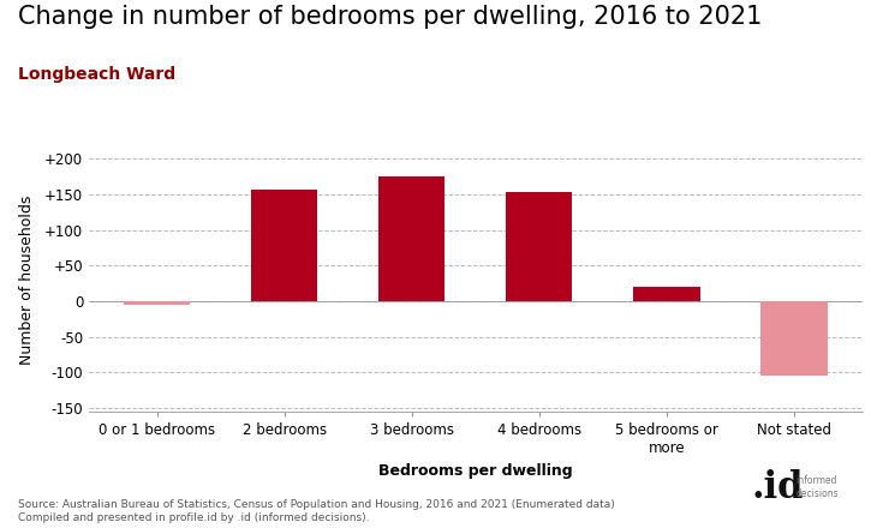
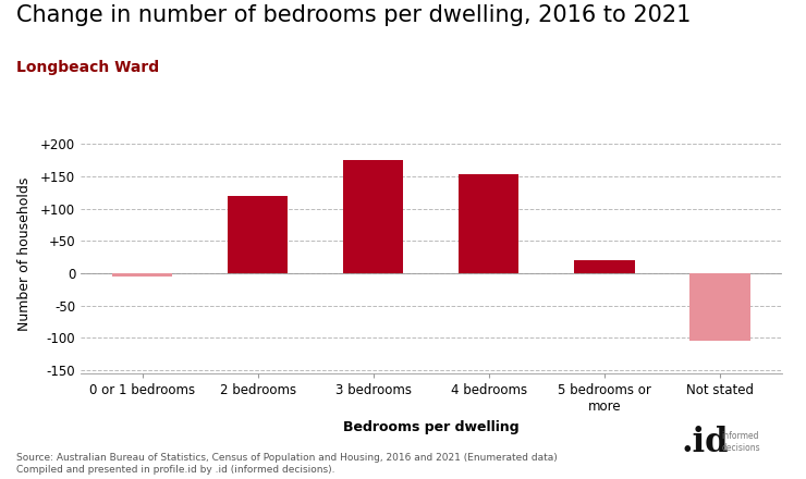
2 bedrooms: 156 -> 120
